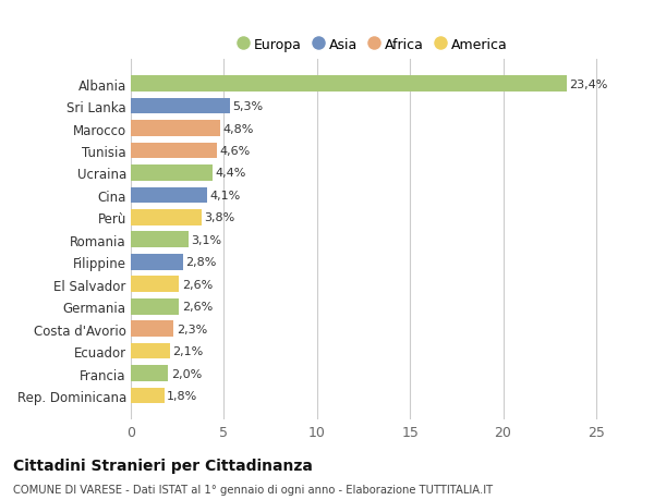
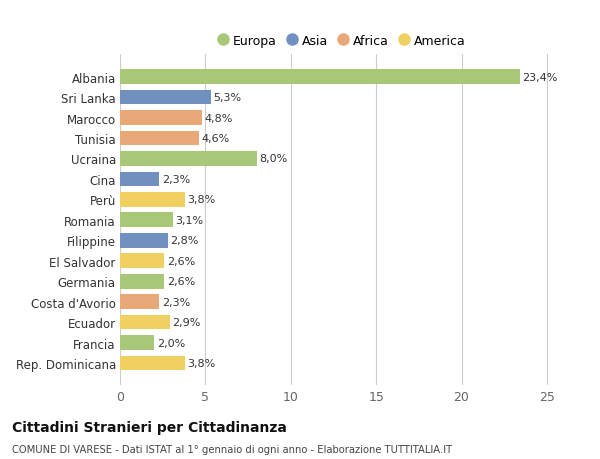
Ucraina: 4,4% -> 8,0%
Cina: 4,1% -> 2,3%
Ecuador: 2,1% -> 2,9%
Rep. Dominicana: 1,8% -> 3,8%
